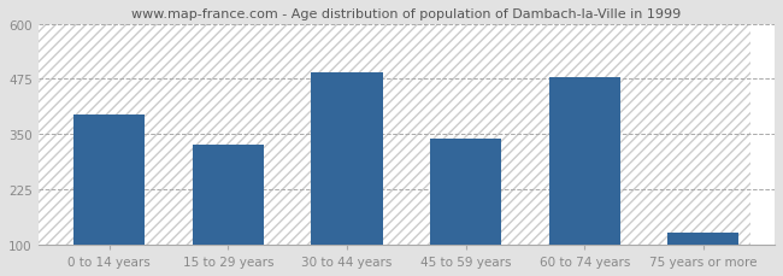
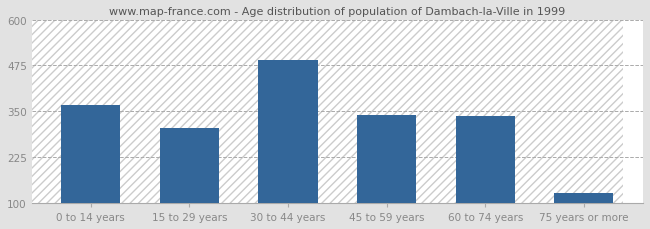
0 to 14 years: 395 -> 368
15 to 29 years: 325 -> 305
60 to 74 years: 480 -> 338
